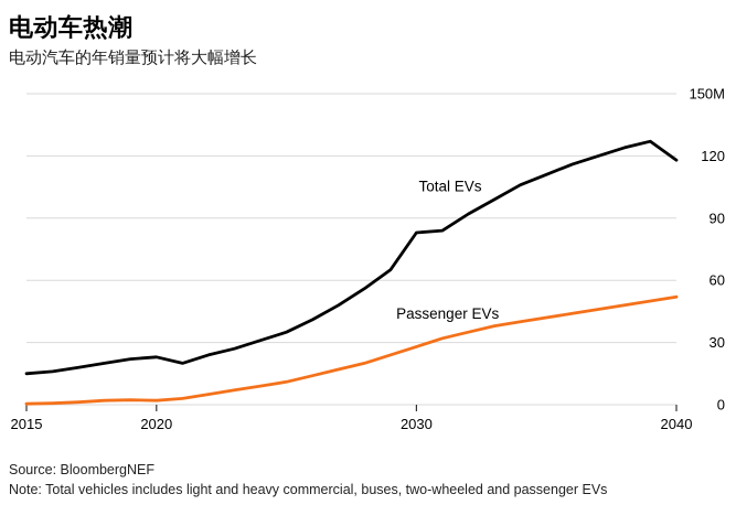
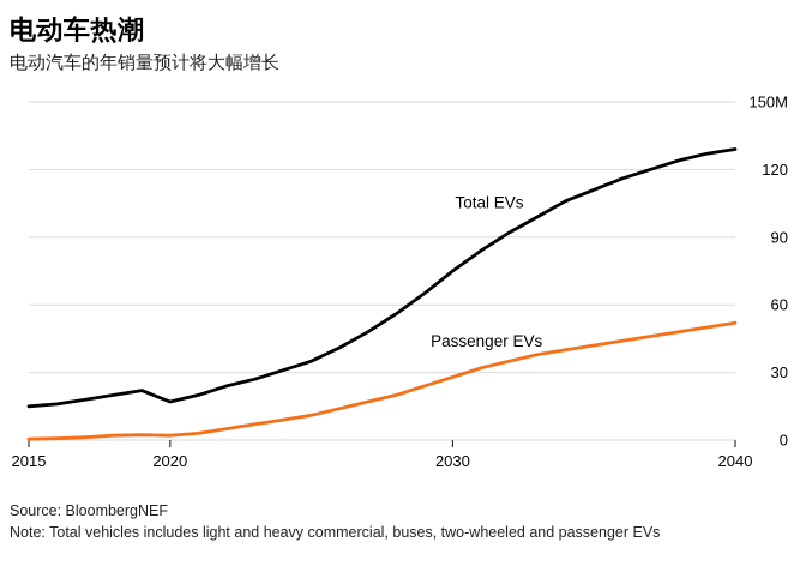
Total EVs/2020: 23M -> 17M
Total EVs/2030: 83M -> 75M
Total EVs/2040: 118M -> 129M
